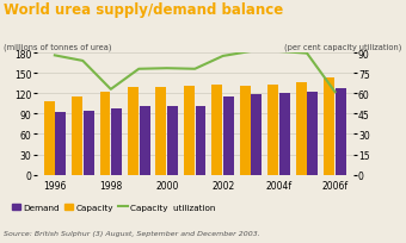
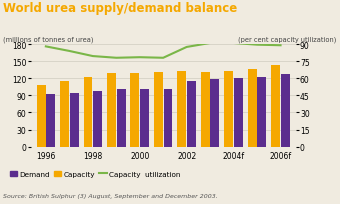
Capacity utilization/1998: 63 -> 80
Capacity utilization/2006f: 61 -> 89
